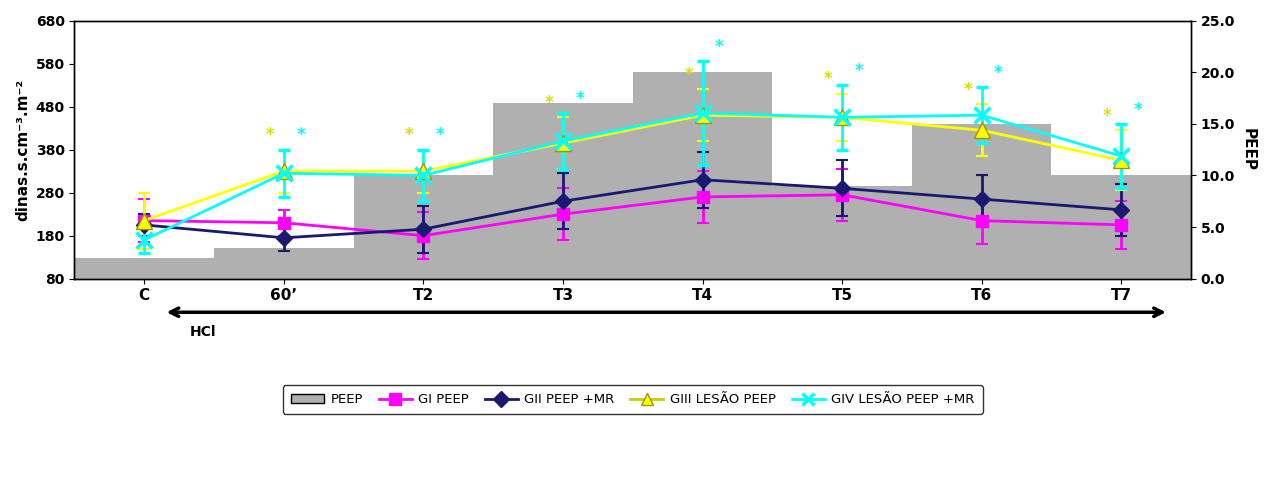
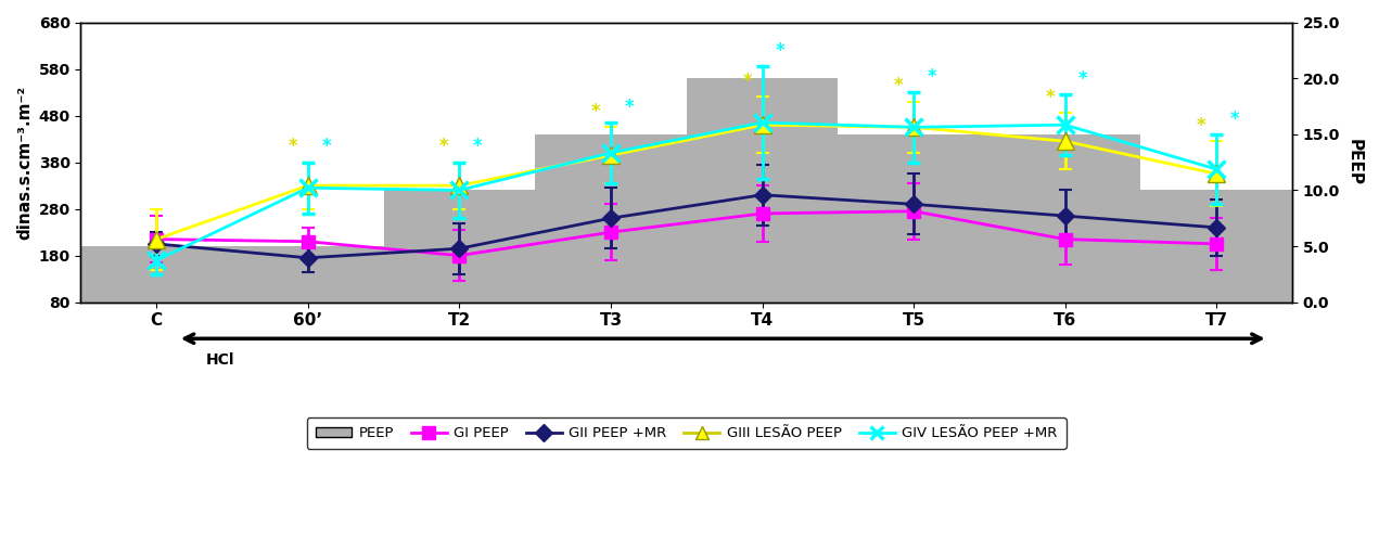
PEEP/C: 2 -> 5
PEEP/60’: 3 -> 5
PEEP/T3: 17 -> 15
PEEP/T5: 9 -> 15
